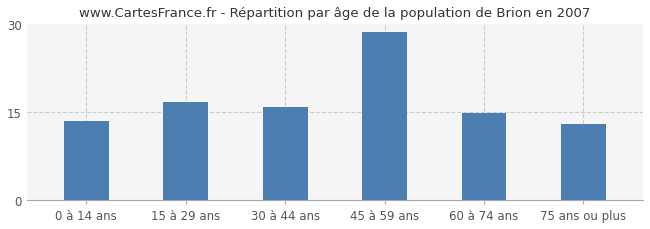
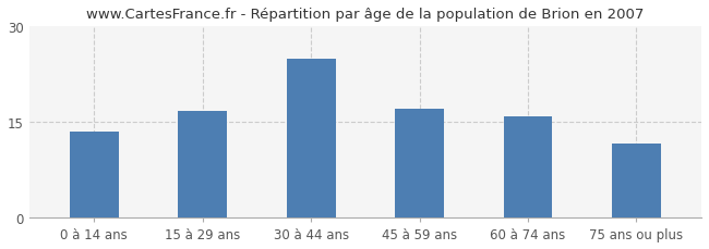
30 à 44 ans: 15.9 -> 25.0
45 à 59 ans: 28.7 -> 17.0
60 à 74 ans: 14.8 -> 15.8
75 ans ou plus: 13.0 -> 11.6
